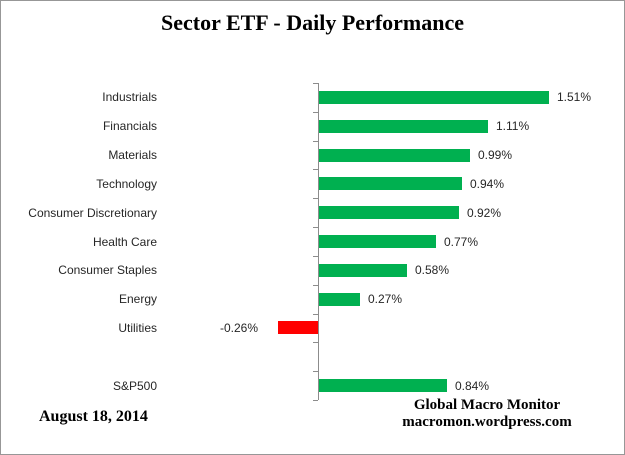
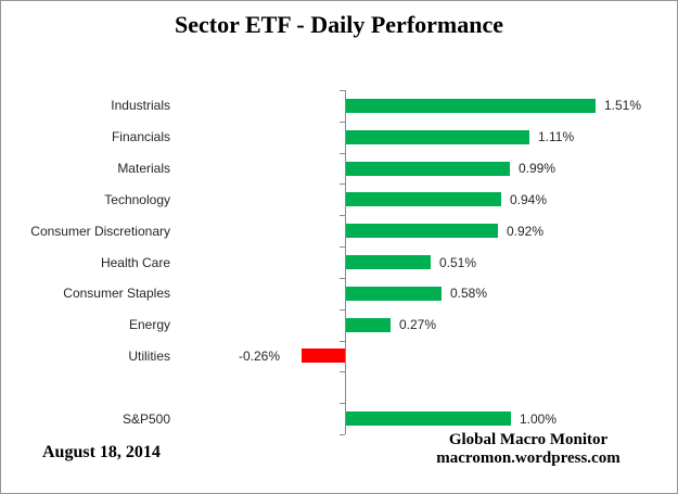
Health Care: 0.77% -> 0.51%
S&P500: 0.84% -> 1.00%
